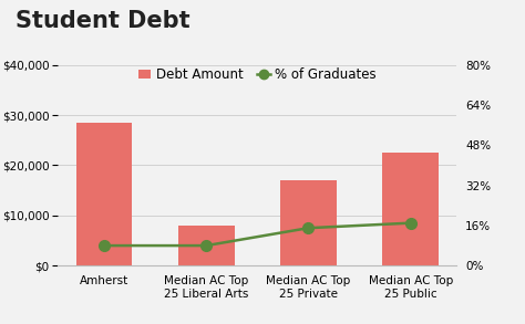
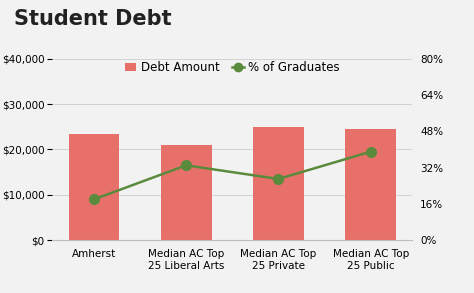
Debt Amount/Amherst: $28,500 -> $23,500
% of Graduates/Amherst: 8% -> 18%
Debt Amount/Median AC Top 25 Liberal Arts: $8,000 -> $21,000
% of Graduates/Median AC Top 25 Liberal Arts: 8% -> 33%
Debt Amount/Median AC Top 25 Private: $17,000 -> $25,000
% of Graduates/Median AC Top 25 Private: 15% -> 27%
Debt Amount/Median AC Top 25 Public: $22,500 -> $24,500
% of Graduates/Median AC Top 25 Public: 17% -> 39%
